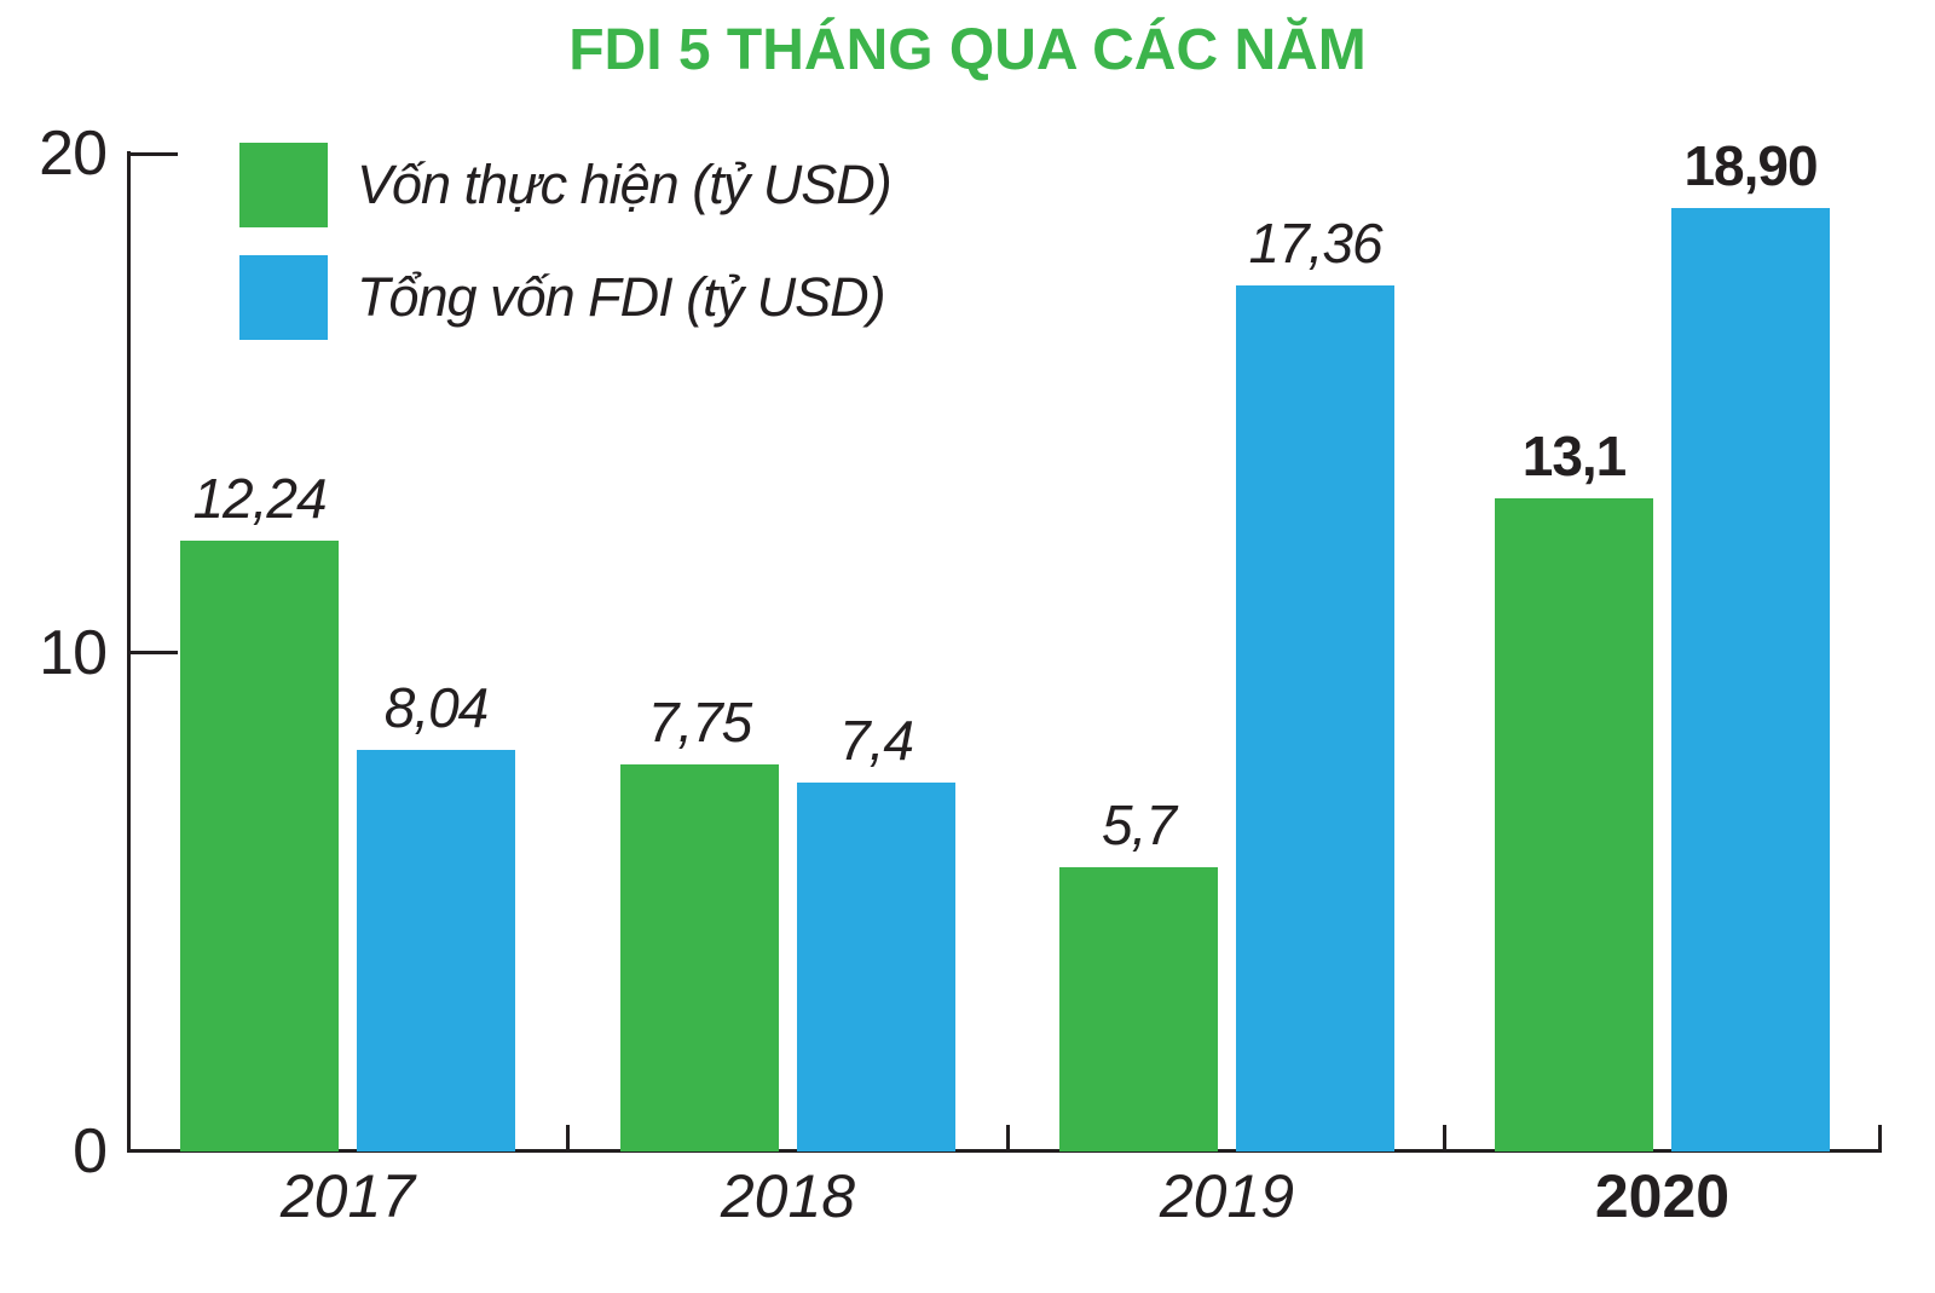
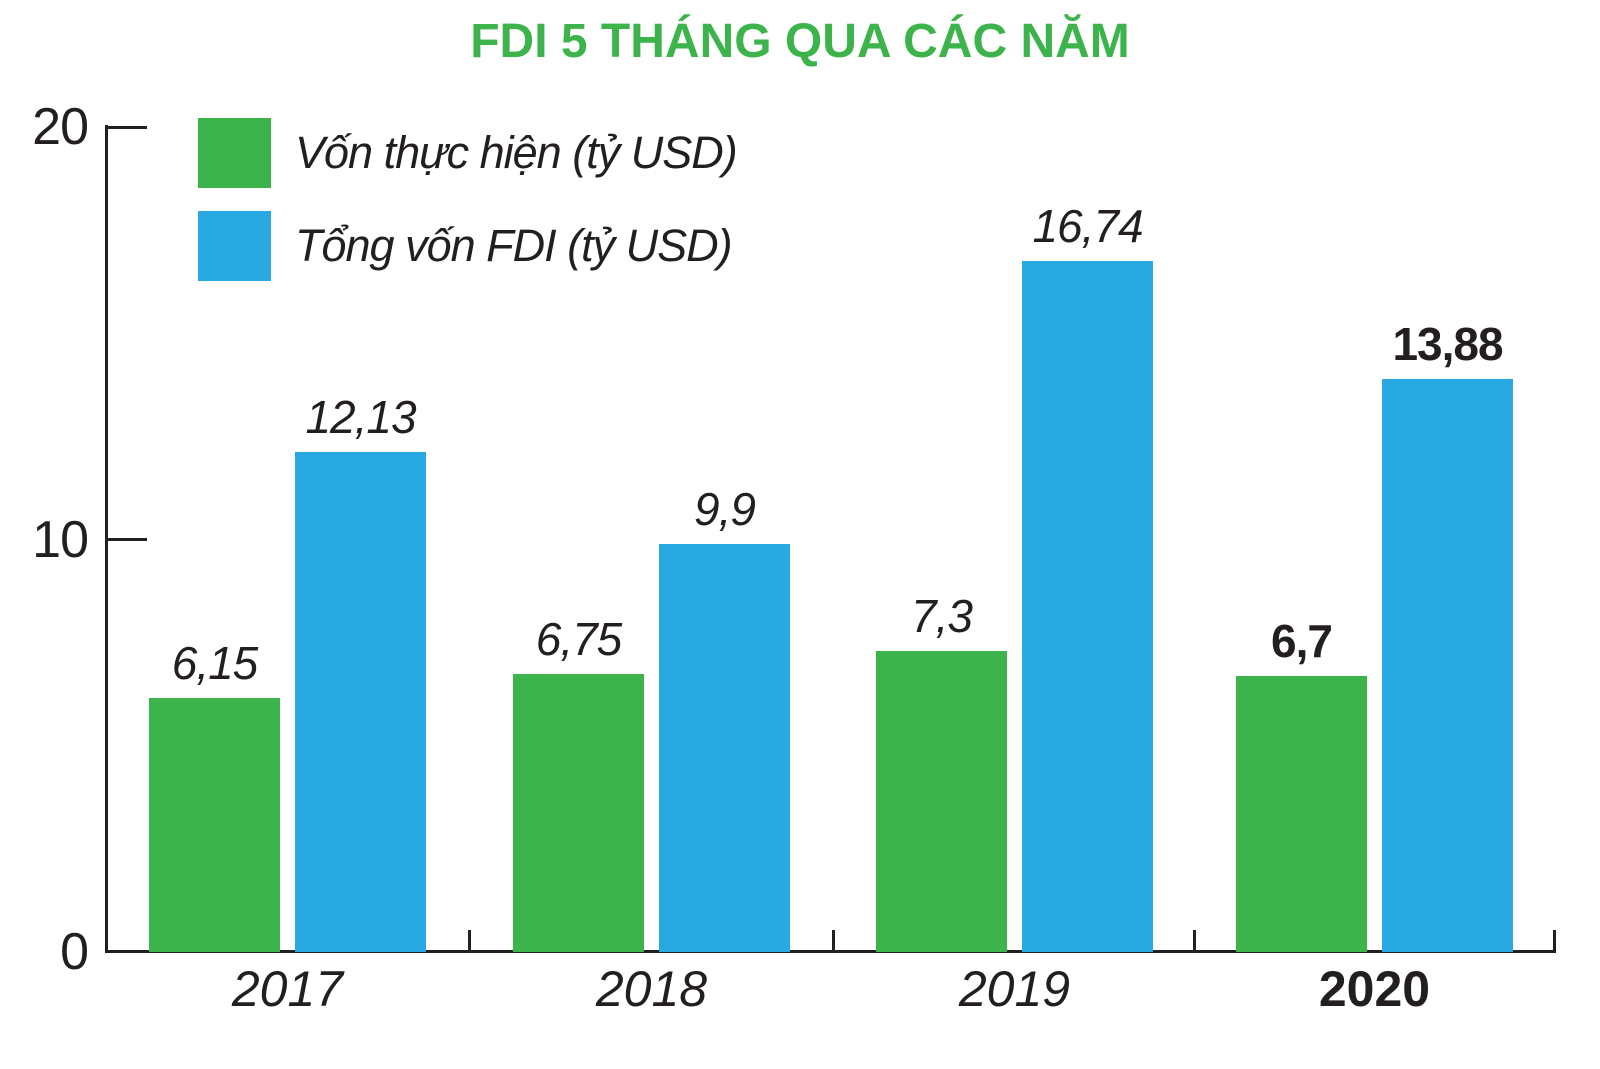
Vốn thực hiện (tỷ USD)/2017: 12,24 -> 6,15
Tổng vốn FDI (tỷ USD)/2017: 8,04 -> 12,13
Vốn thực hiện (tỷ USD)/2018: 7,75 -> 6,75
Tổng vốn FDI (tỷ USD)/2018: 7,4 -> 9,9
Vốn thực hiện (tỷ USD)/2019: 5,7 -> 7,3
Tổng vốn FDI (tỷ USD)/2019: 17,36 -> 16,74
Vốn thực hiện (tỷ USD)/2020: 13,1 -> 6,7
Tổng vốn FDI (tỷ USD)/2020: 18,90 -> 13,88
